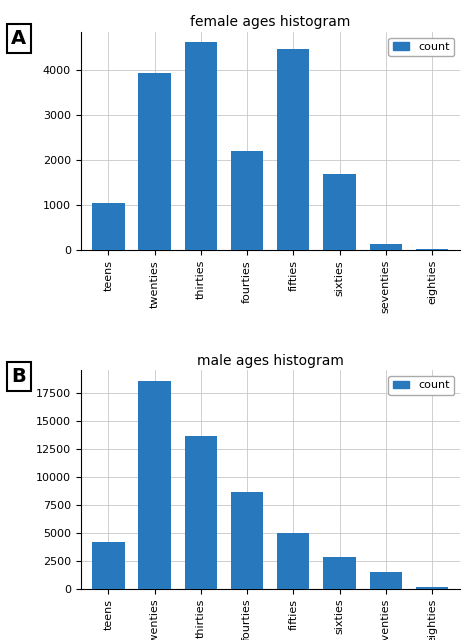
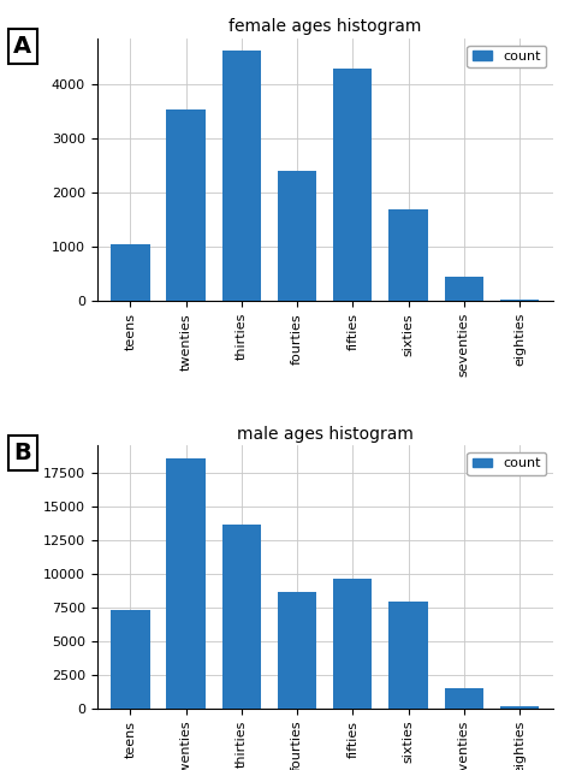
female ages histogram/twenties: 3950 -> 3550
female ages histogram/fourties: 2200 -> 2400
female ages histogram/fifties: 4480 -> 4300
female ages histogram/seventies: 150 -> 450
male ages histogram/teens: 4200 -> 7300
male ages histogram/fifties: 5000 -> 9600
male ages histogram/sixties: 2800 -> 7900
